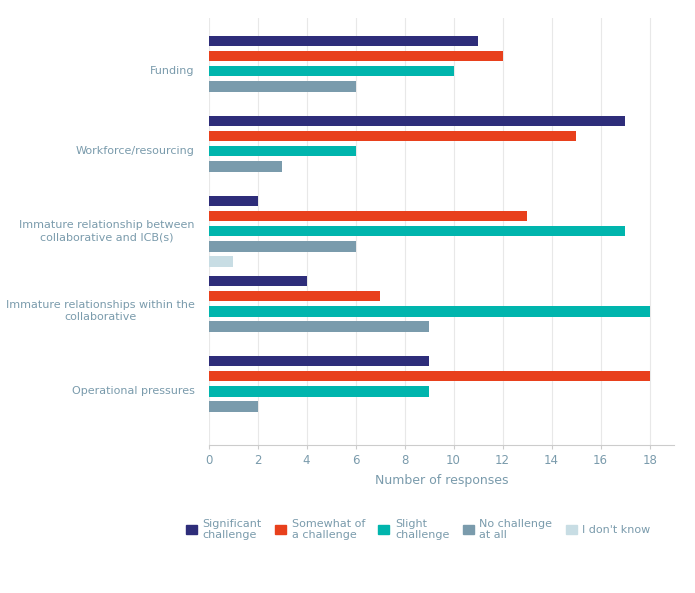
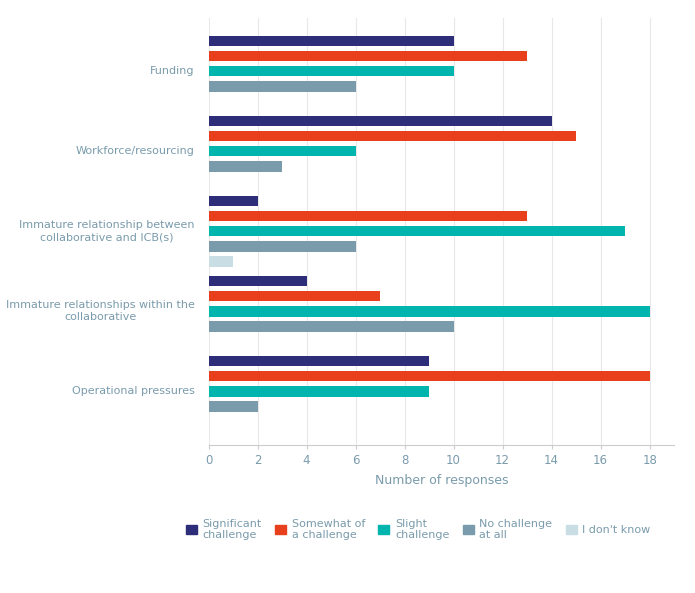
Significant challenge/Funding: 11 -> 10
Somewhat of a challenge/Funding: 12 -> 13
Significant challenge/Workforce/resourcing: 17 -> 14
No challenge at all/Immature relationships within the collaborative: 9 -> 10
